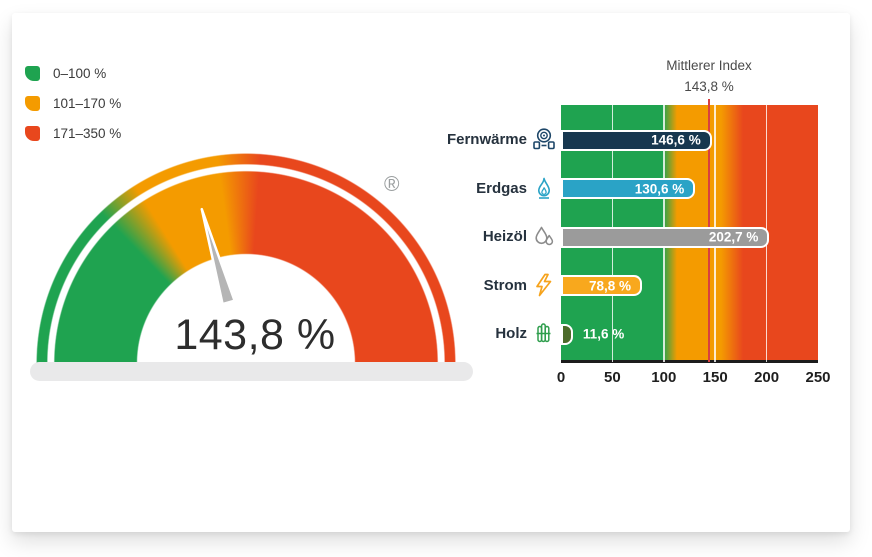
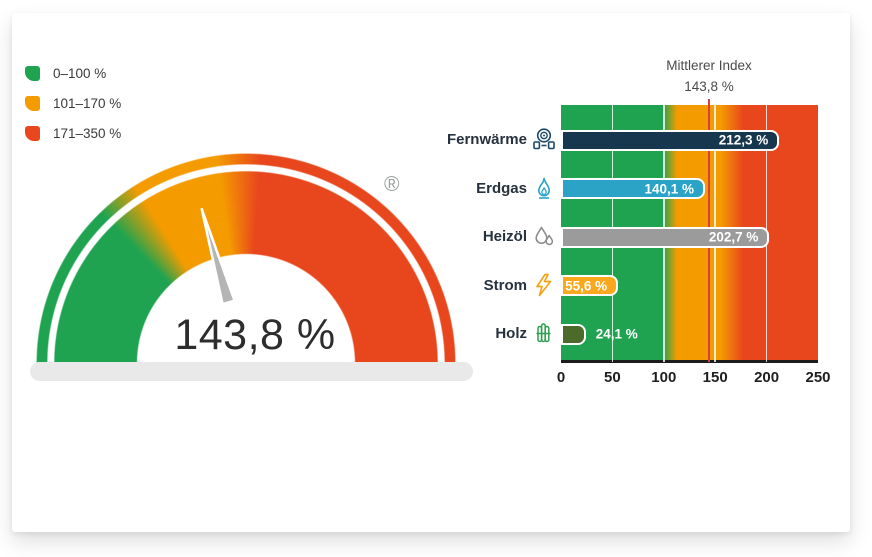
Fernwärme: 146,6 -> 212,3
Erdgas: 130,6 -> 140,1
Strom: 78,8 -> 55,6
Holz: 11,6 -> 24,1
